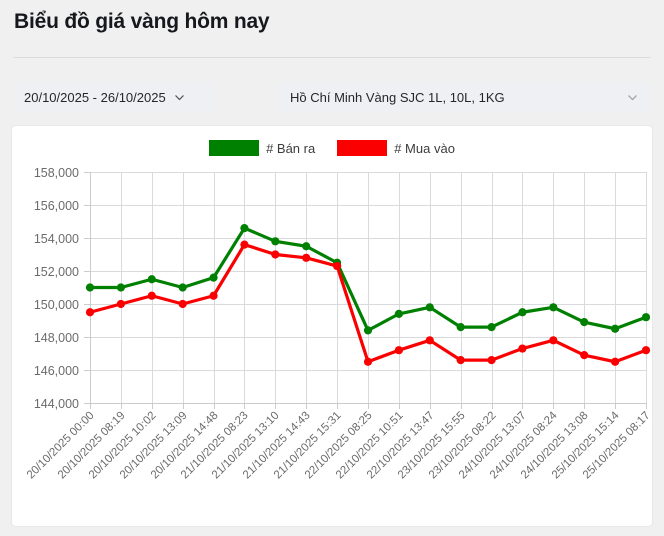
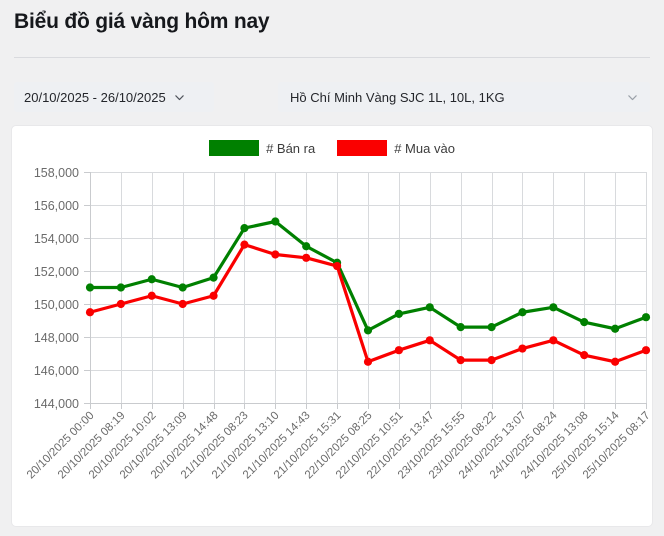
# Bán ra/21/10/2025 13:10: 153800 -> 155000
